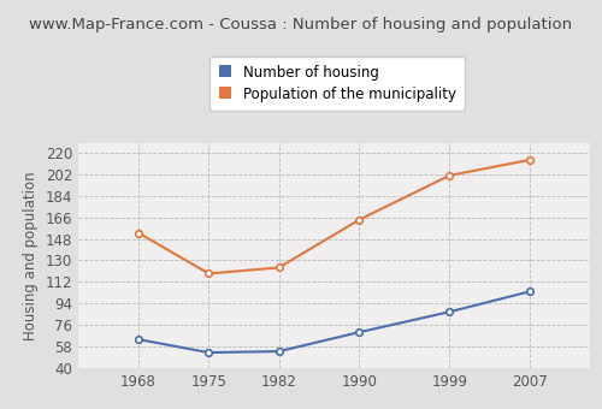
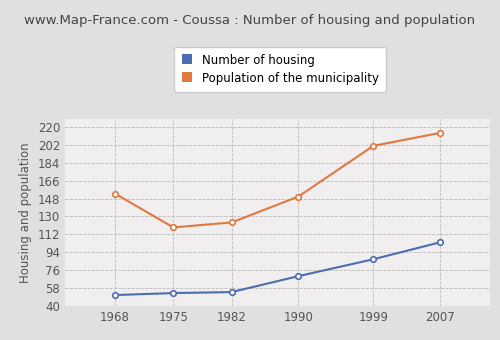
Number of housing/1968: 64 -> 51
Population of the municipality/1990: 164 -> 150
